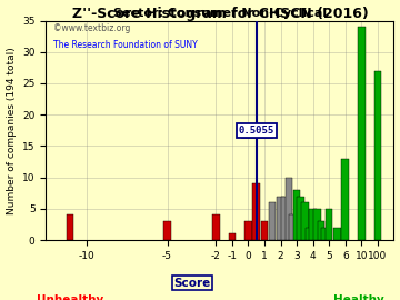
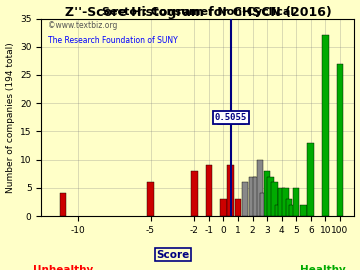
-5: 3 -> 6
-2: 4 -> 8
-1: 1 -> 9
10: 34 -> 32
